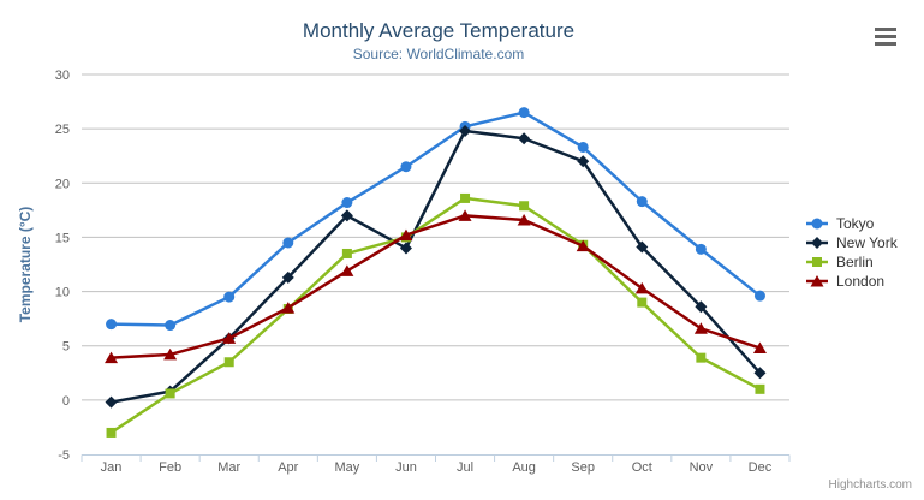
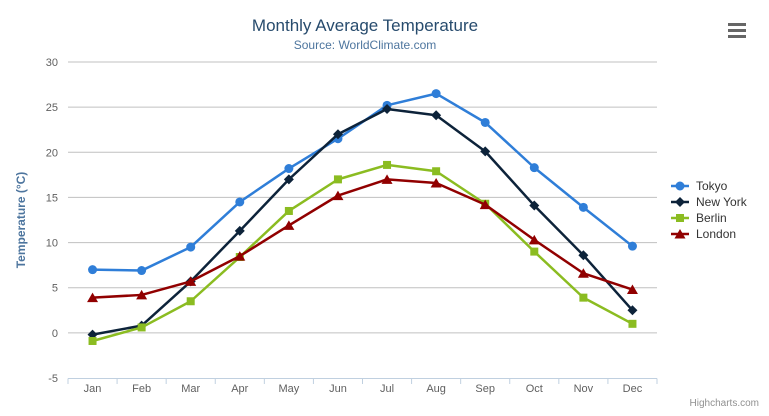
Berlin/Jan: -3 -> -1
New York/Jun: 14 -> 22
Berlin/Jun: 15 -> 17
New York/Sep: 22 -> 20
